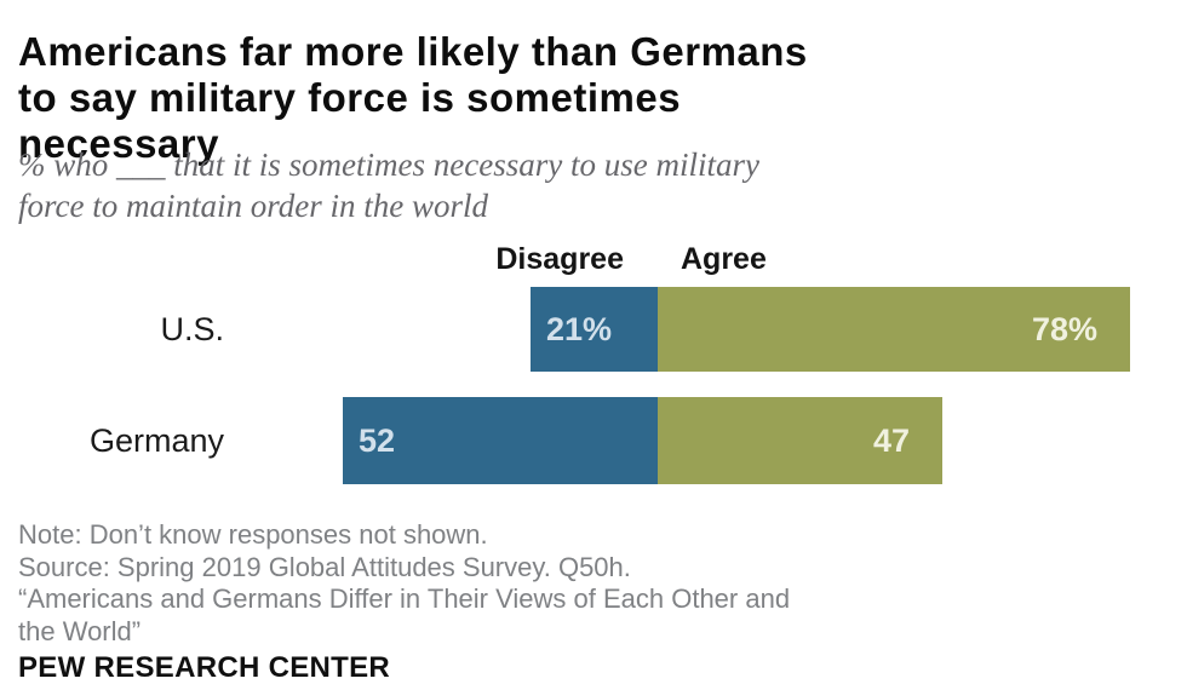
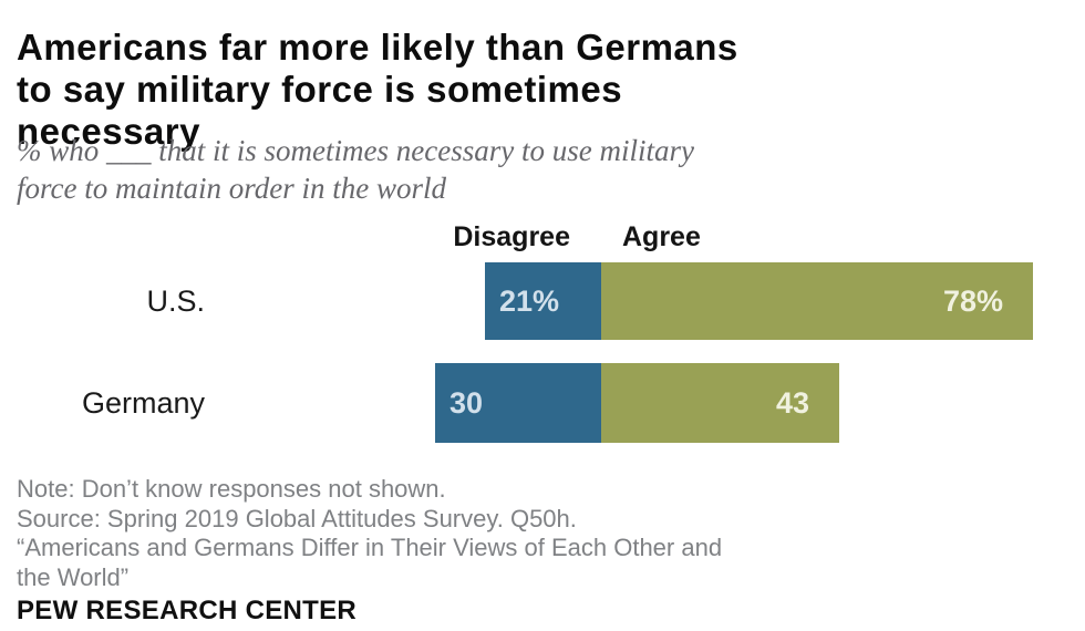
Disagree/Germany: 52 -> 30
Agree/Germany: 47 -> 43
